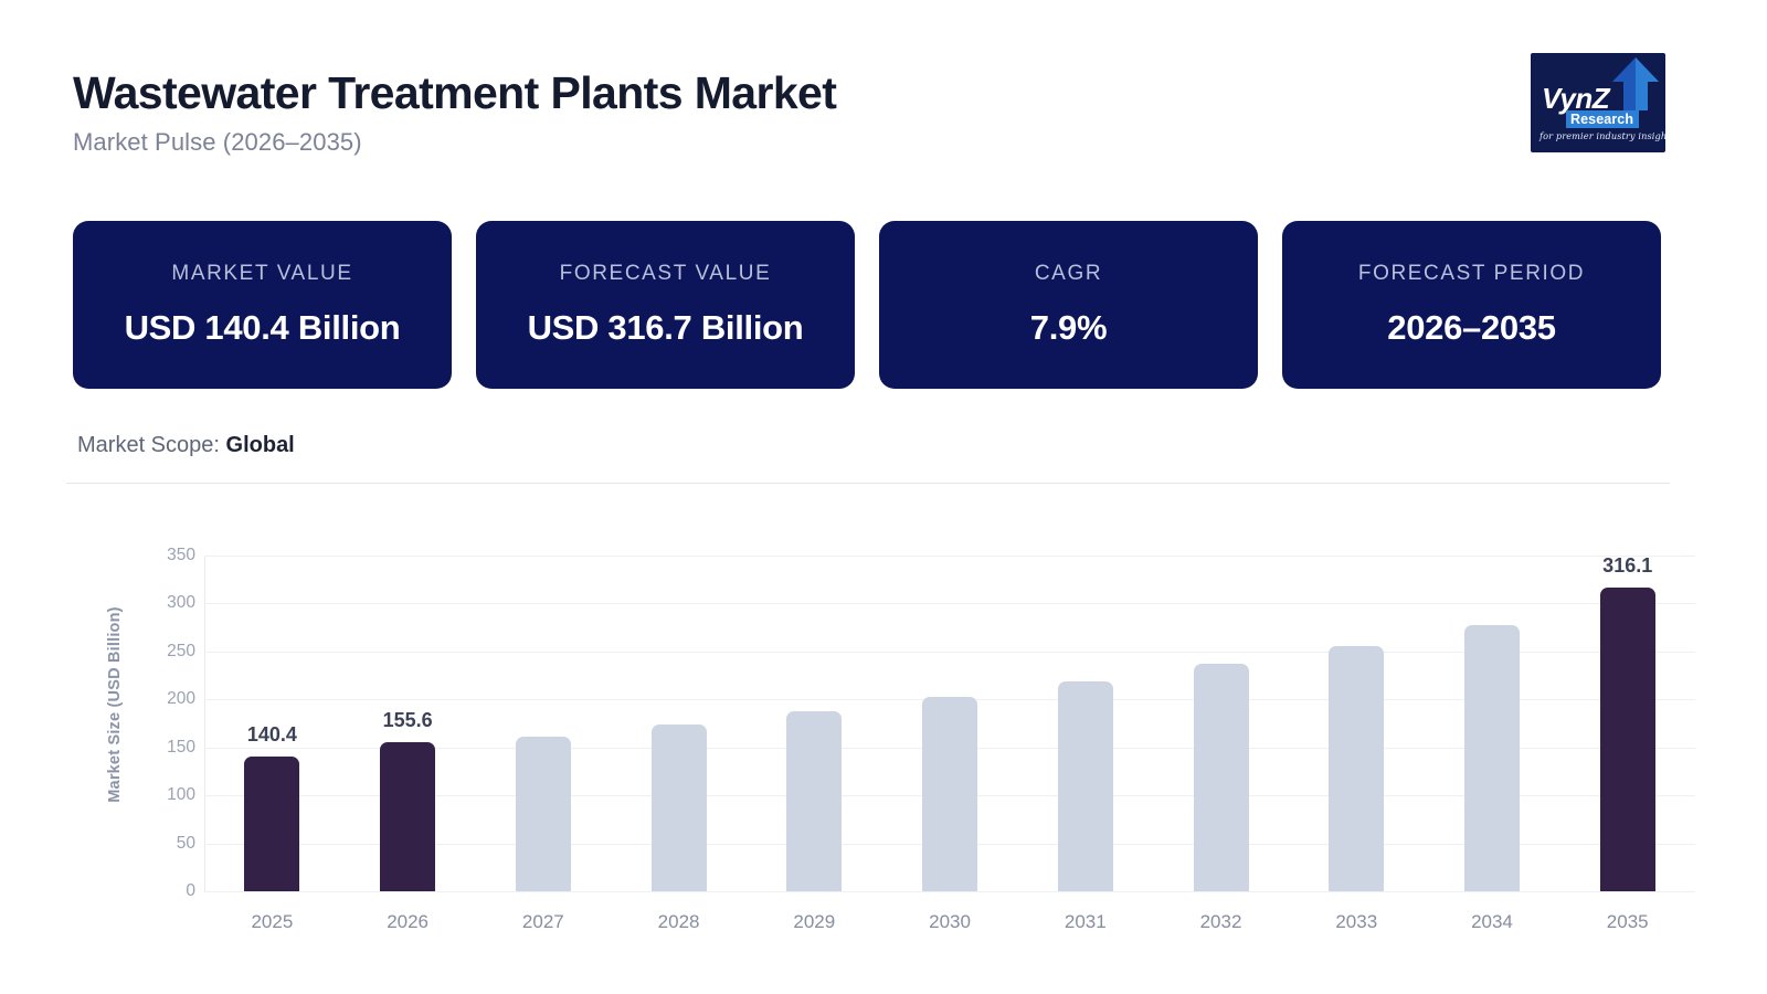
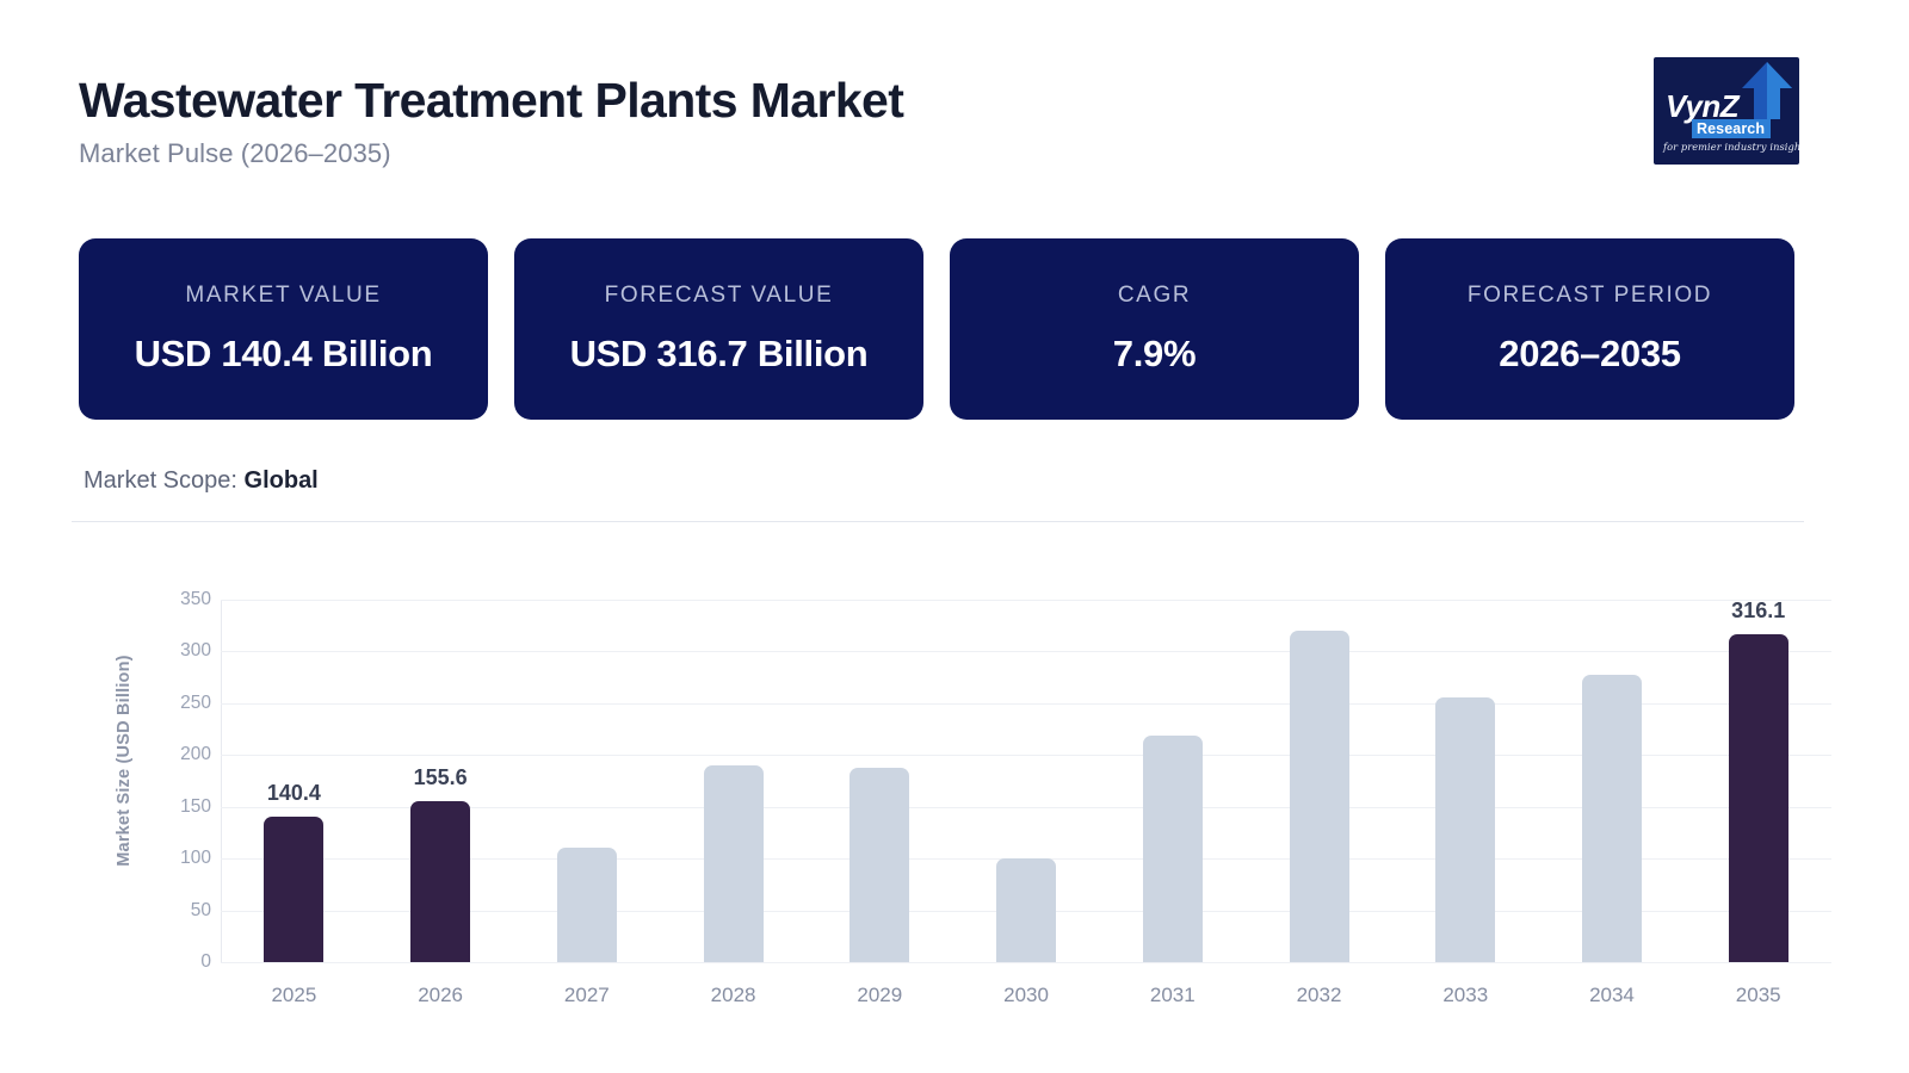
2027: 160 -> 110
2028: 170 -> 190
2030: 200 -> 100
2032: 240 -> 320
